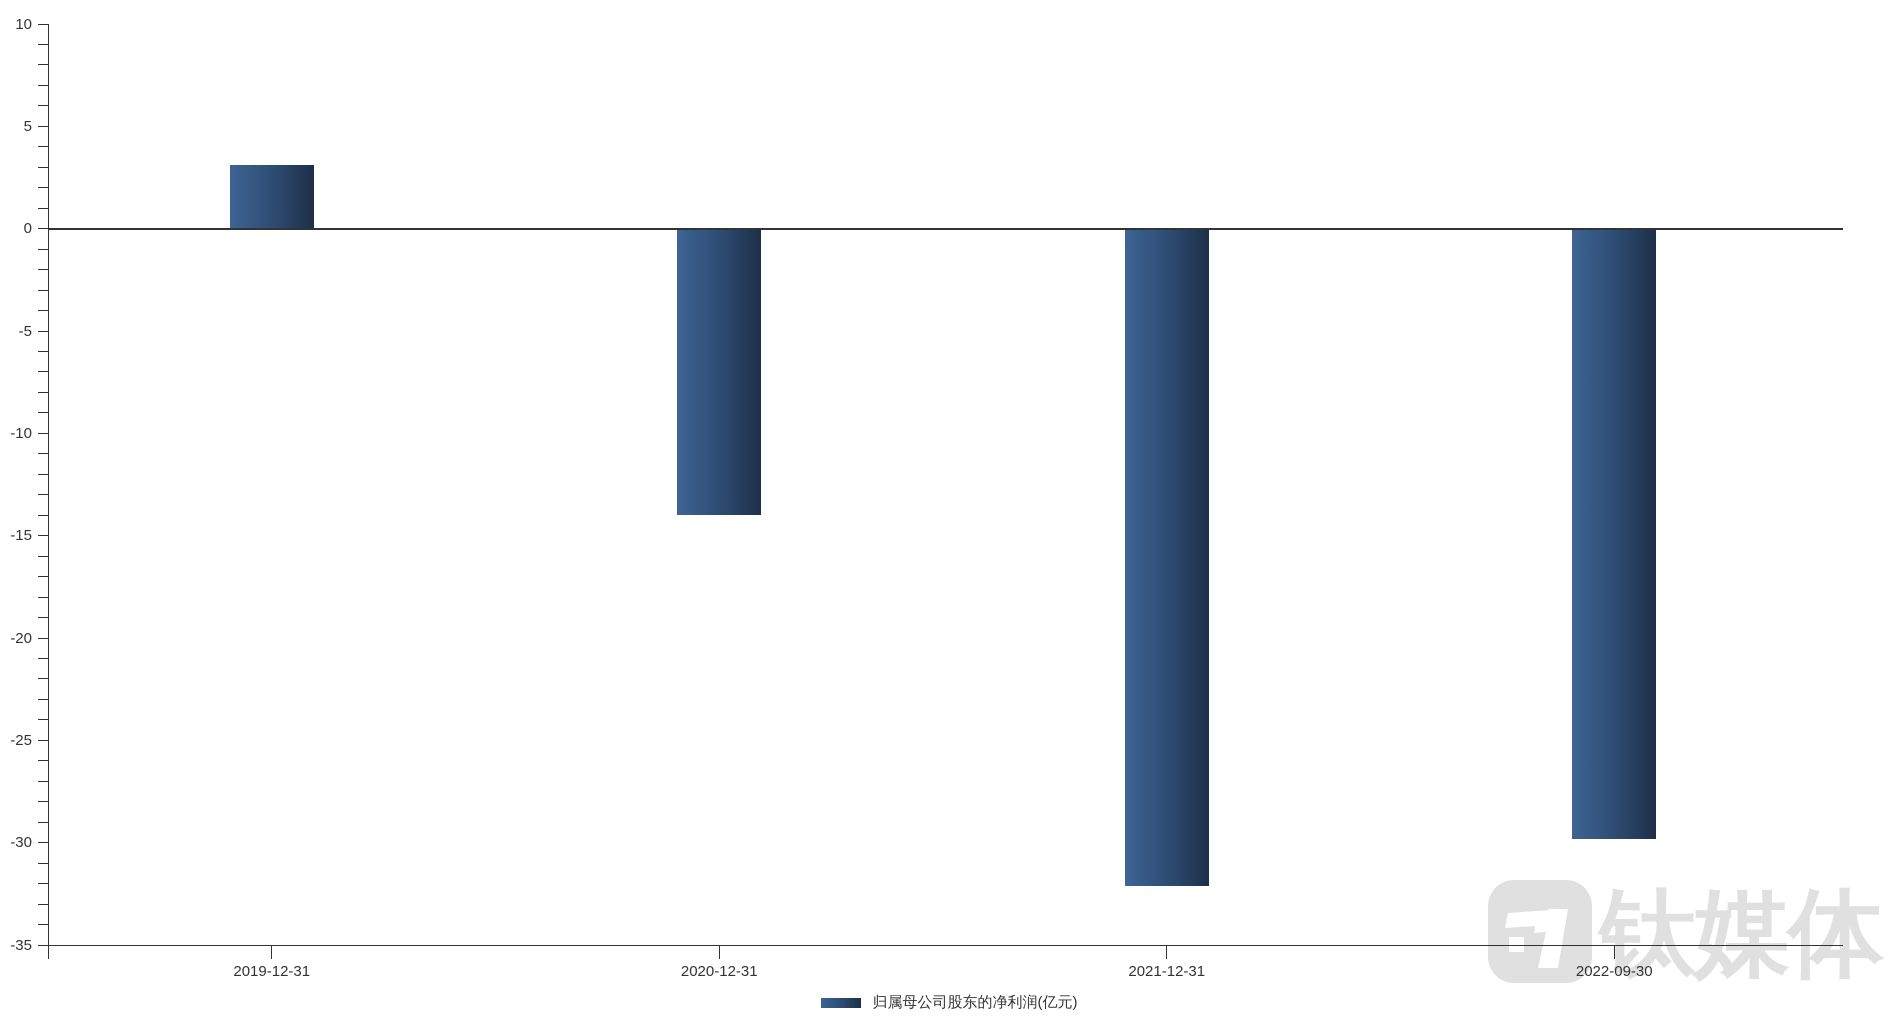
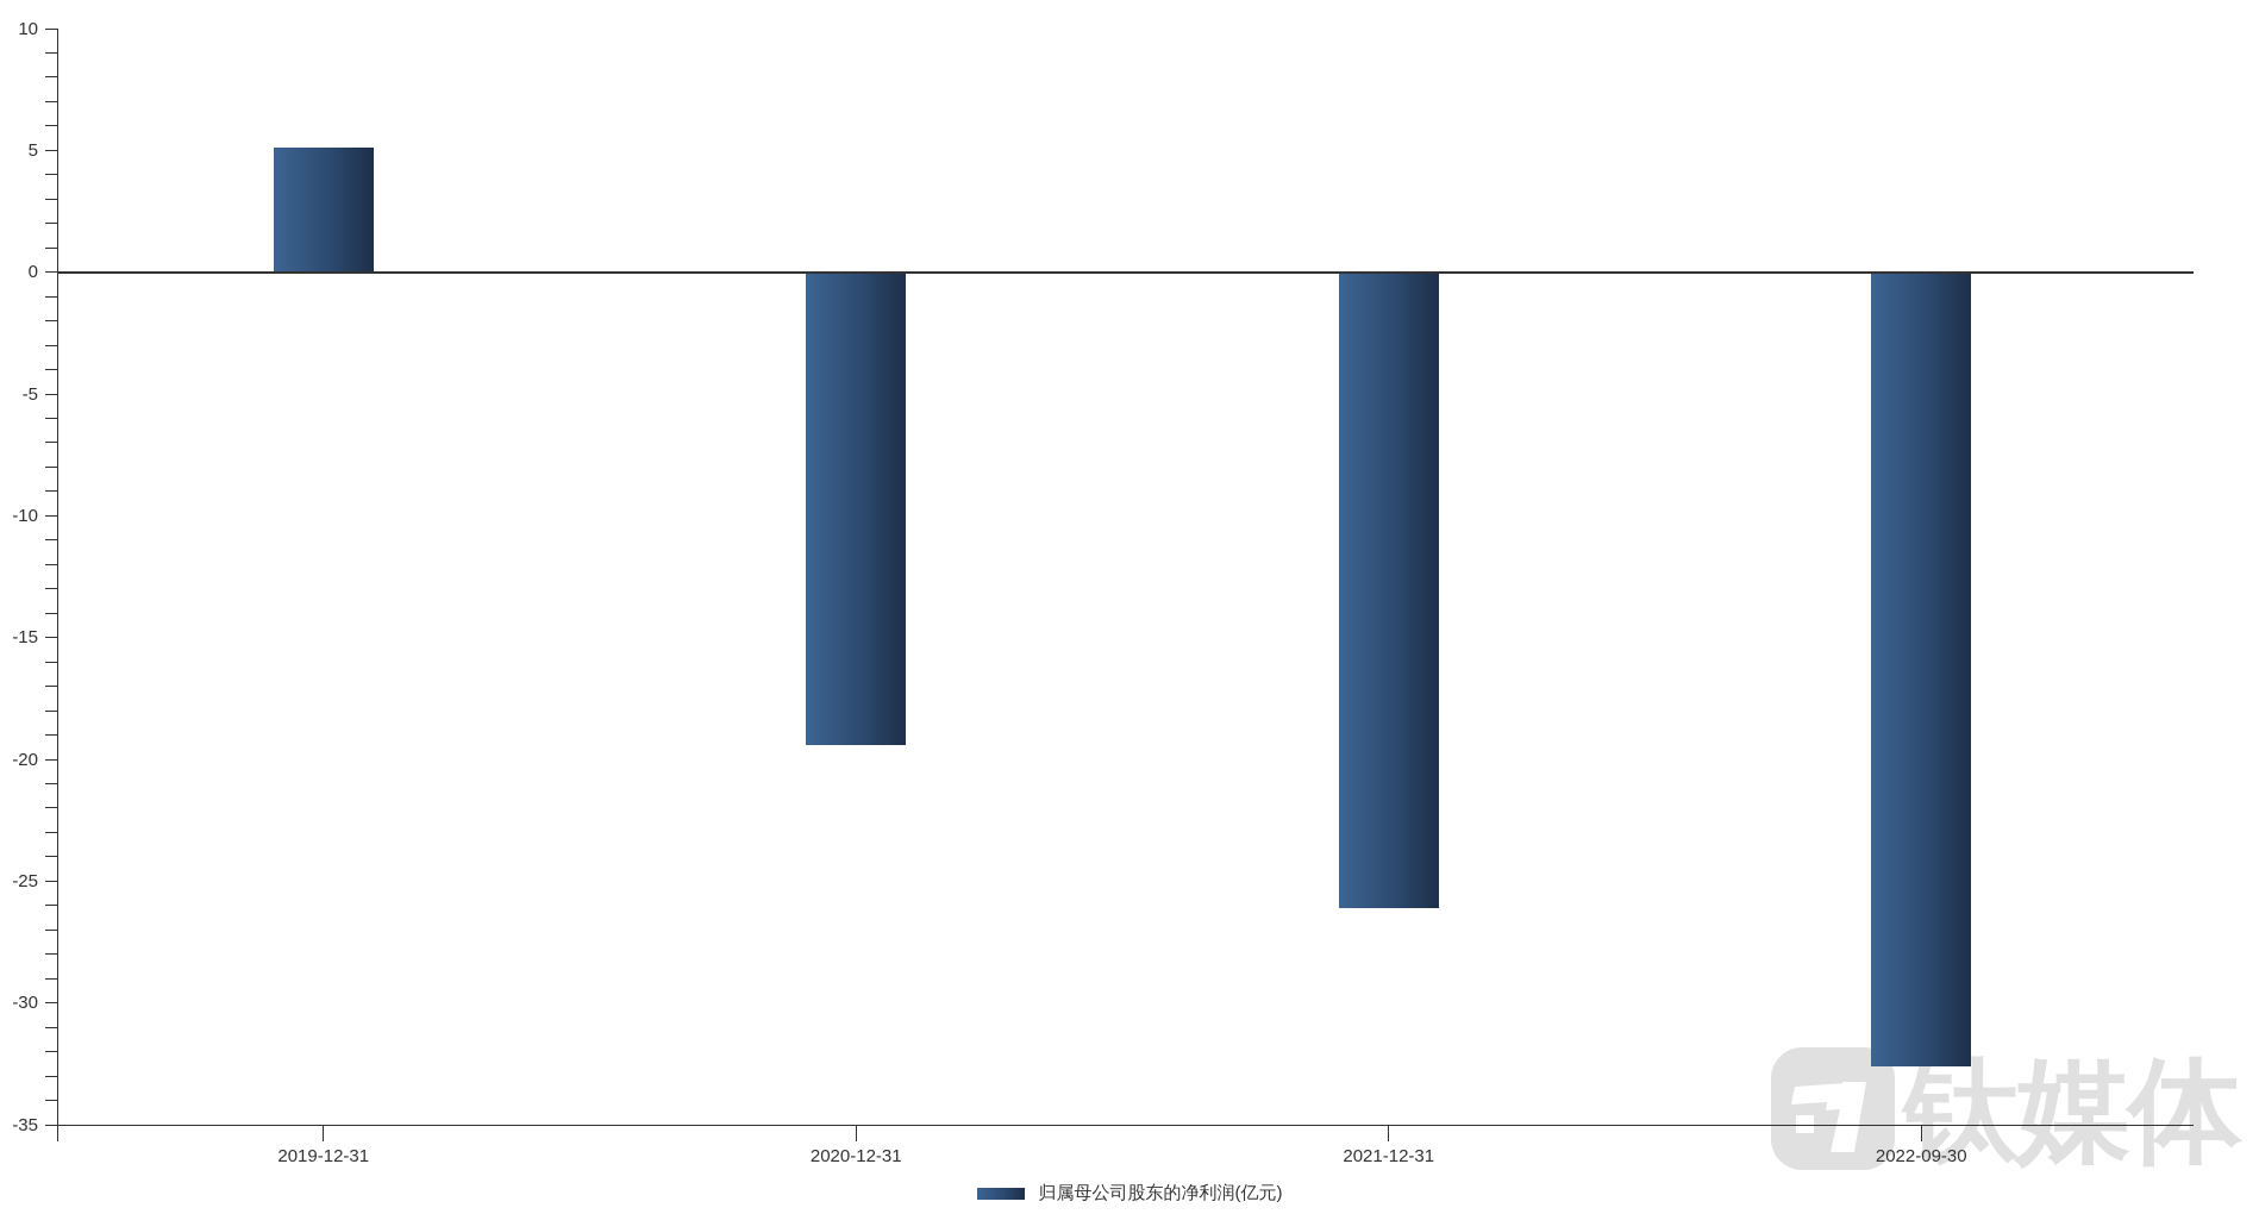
2019-12-31: 3.1 -> 5.1
2020-12-31: -14.0 -> -19.4
2021-12-31: -32.1 -> -26.1
2022-09-30: -29.8 -> -32.6
